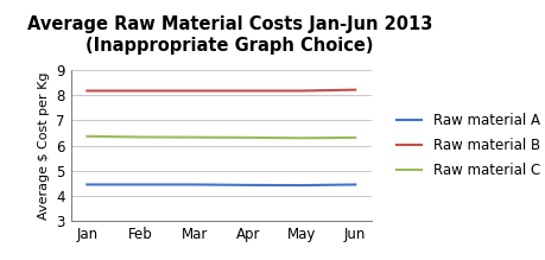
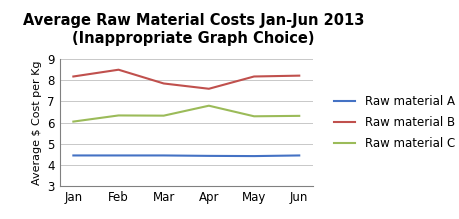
Raw material C/Jan: 6.37 -> 6.05
Raw material B/Feb: 8.18 -> 8.50
Raw material B/Mar: 8.18 -> 7.85
Raw material B/Apr: 8.18 -> 7.60
Raw material C/Apr: 6.32 -> 6.80
